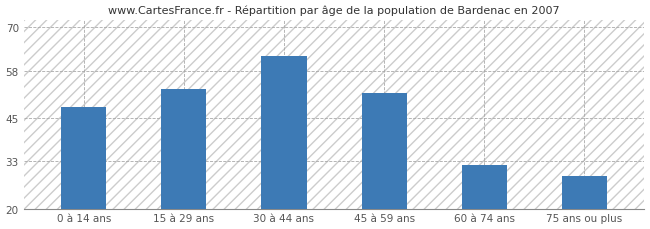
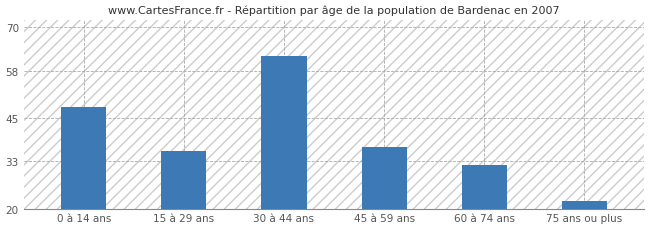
15 à 29 ans: 53 -> 36
45 à 59 ans: 52 -> 37
75 ans ou plus: 29 -> 22
